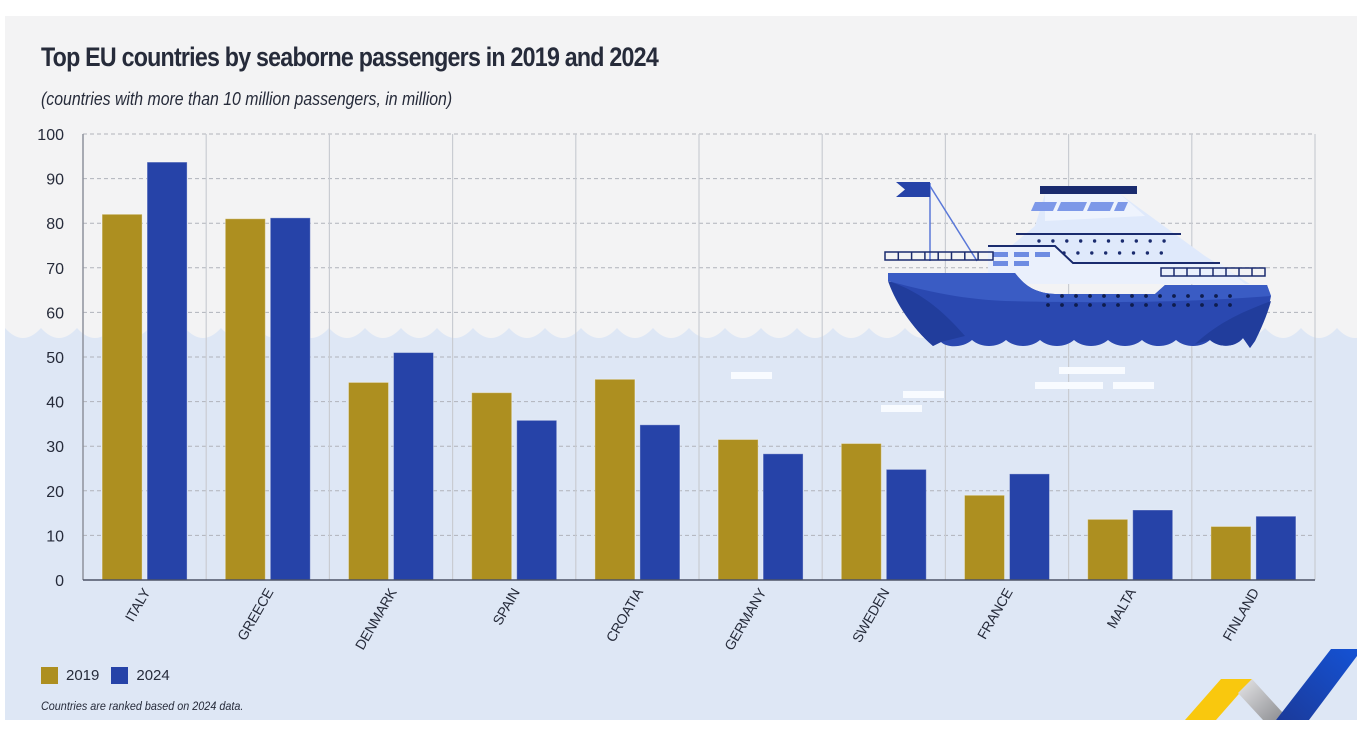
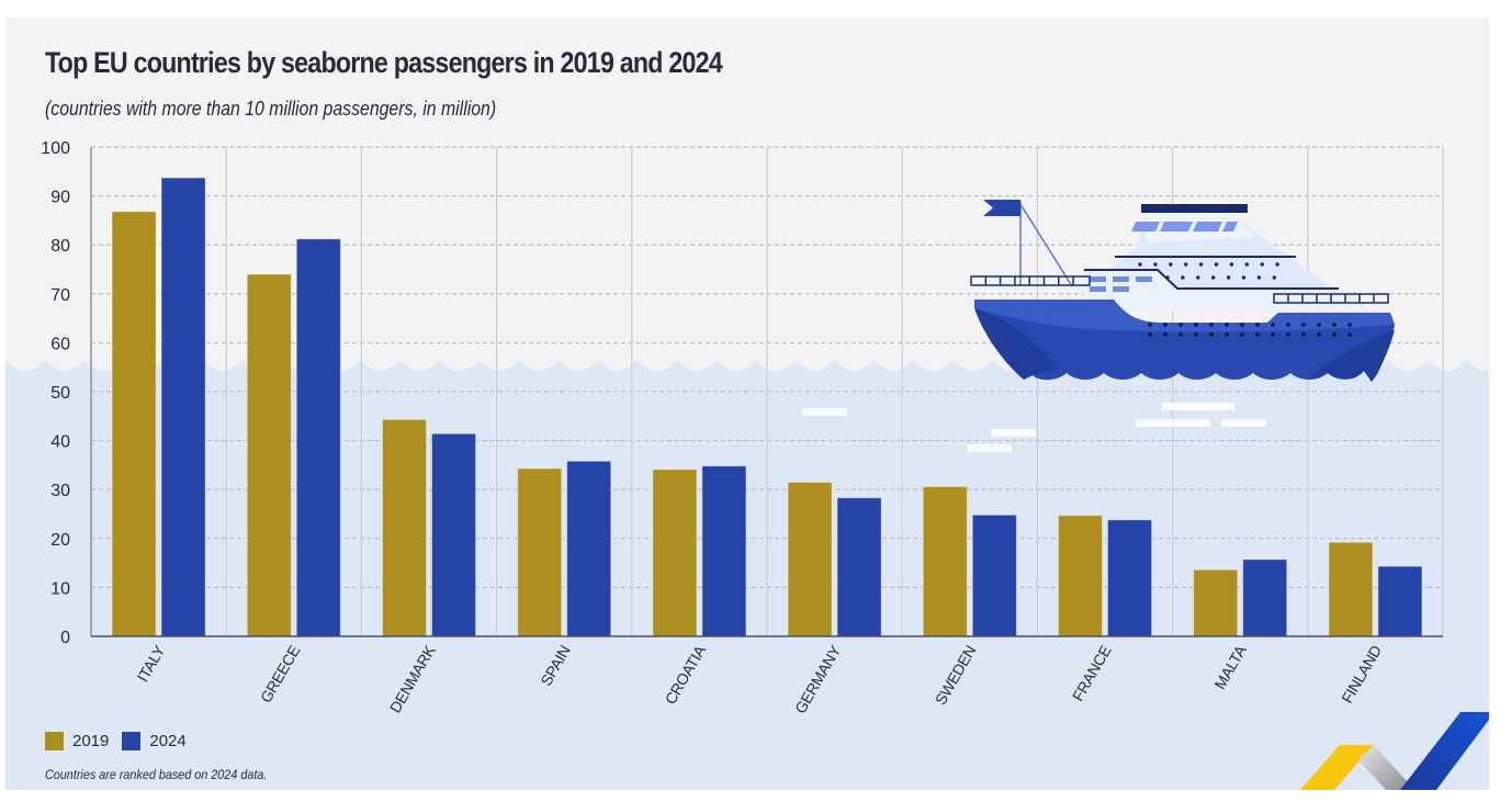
2019/ITALY: 82 -> 87
2019/GREECE: 81 -> 74
2024/DENMARK: 51 -> 41
2019/SPAIN: 42 -> 34
2019/CROATIA: 45 -> 34
2019/FRANCE: 19 -> 25
2019/FINLAND: 12 -> 19
